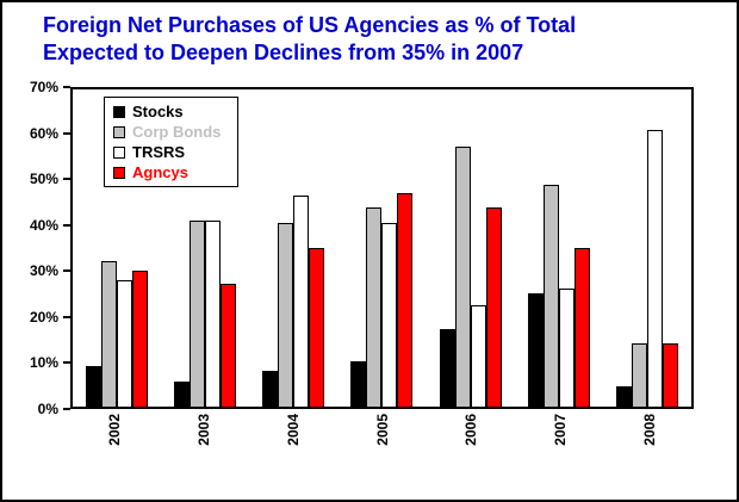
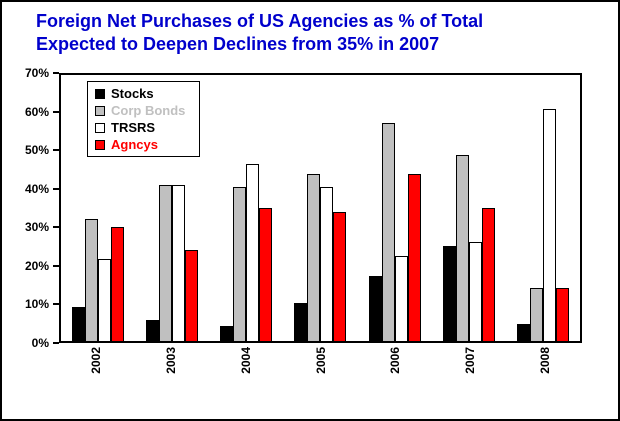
TRSRS/2002: 28% -> 22%
Agncys/2003: 27% -> 24%
Stocks/2004: 8% -> 4%
Agncys/2005: 47% -> 34%
